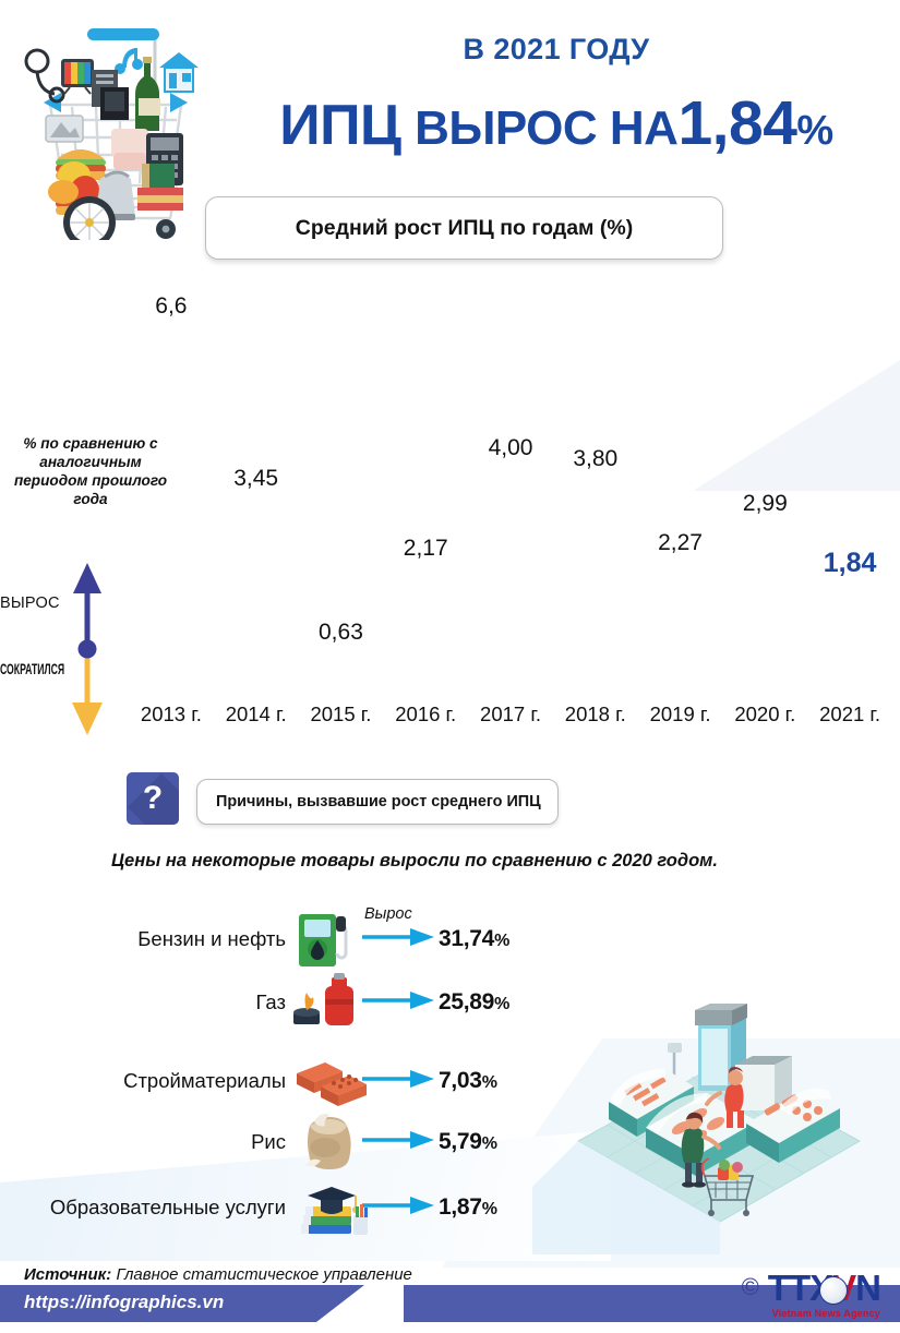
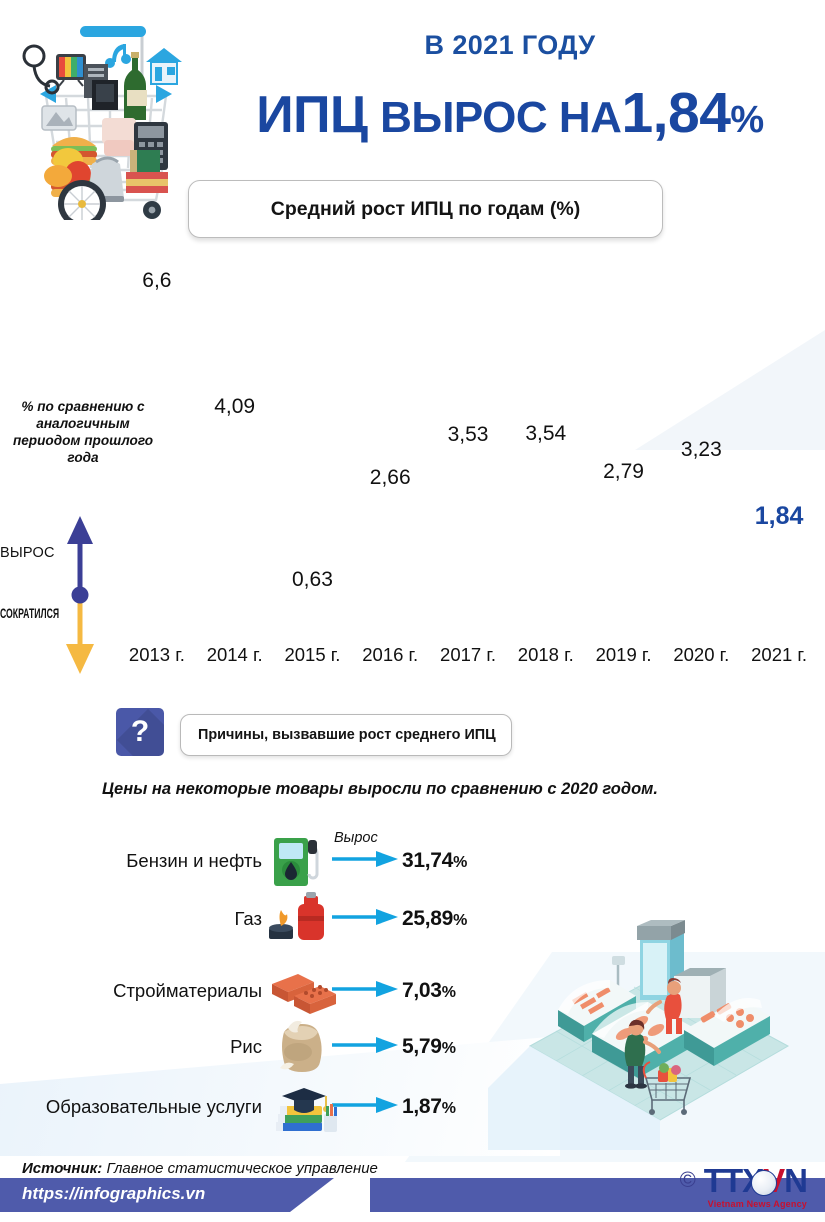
2014 г.: 3,45 -> 4,09
2016 г.: 2,17 -> 2,66
2017 г.: 4,00 -> 3,53
2018 г.: 3,80 -> 3,54
2019 г.: 2,27 -> 2,79
2020 г.: 2,99 -> 3,23
